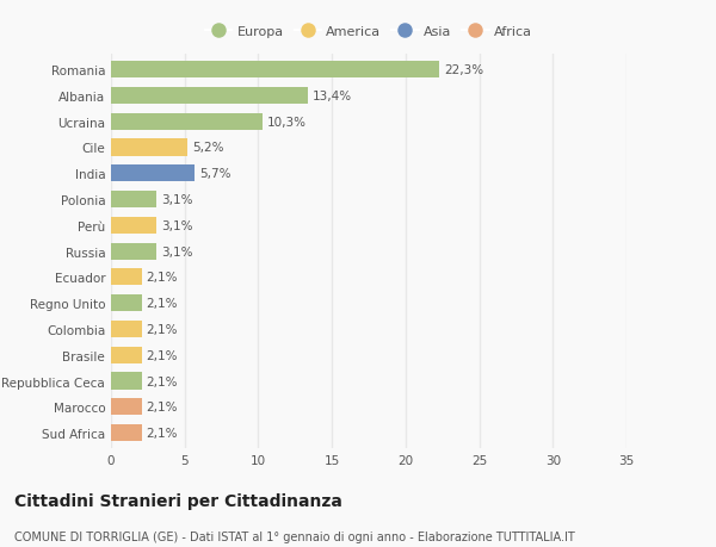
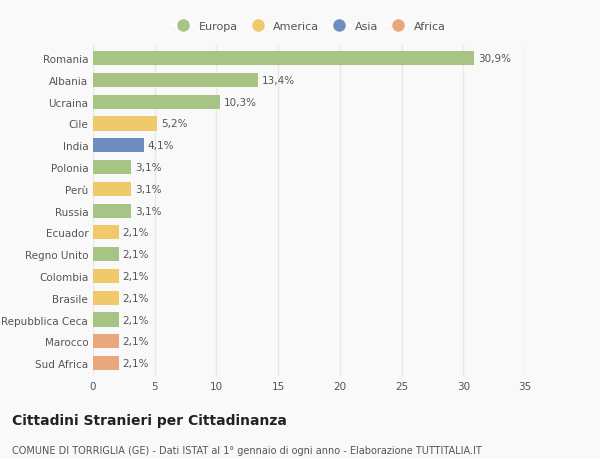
Romania: 22,3% -> 30,9%
India: 5,7% -> 4,1%
